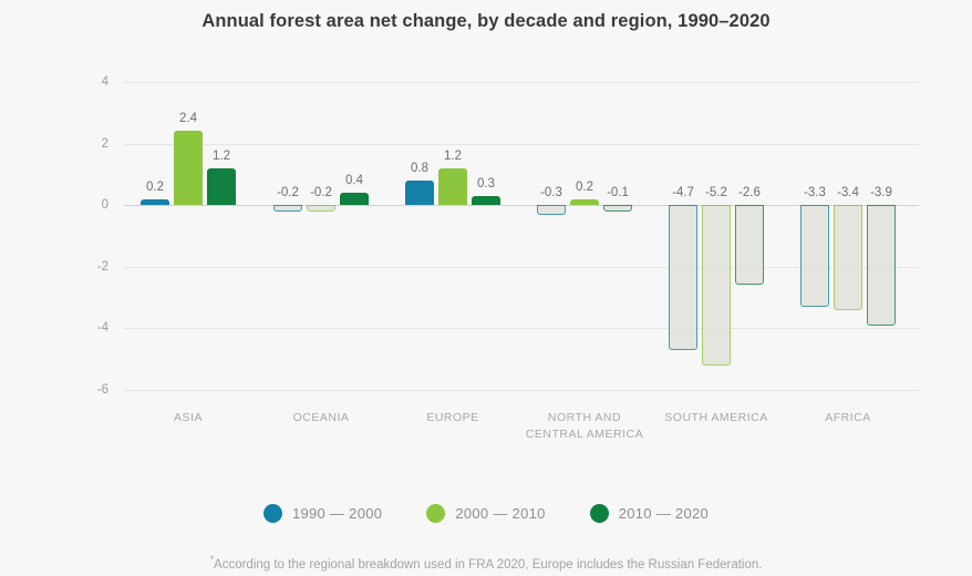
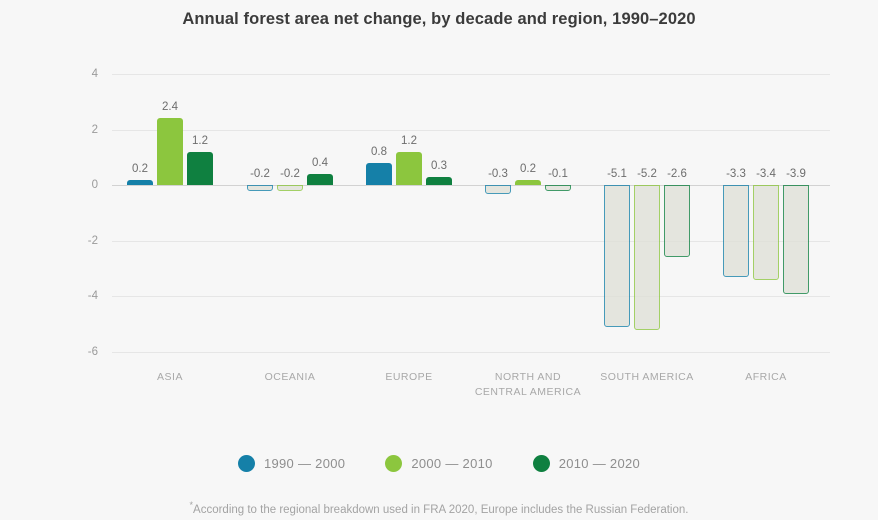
1990 — 2000/SOUTH AMERICA: -4.7 -> -5.1
